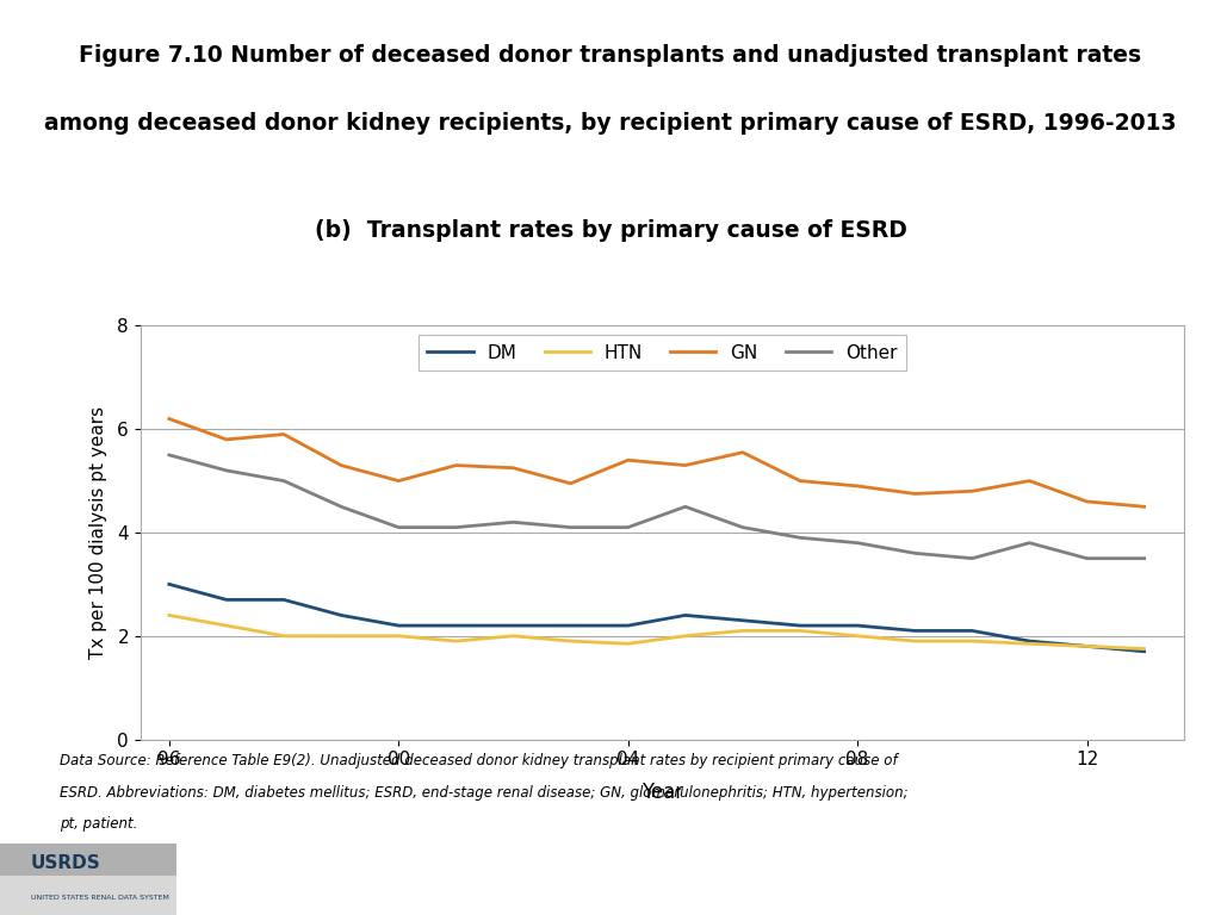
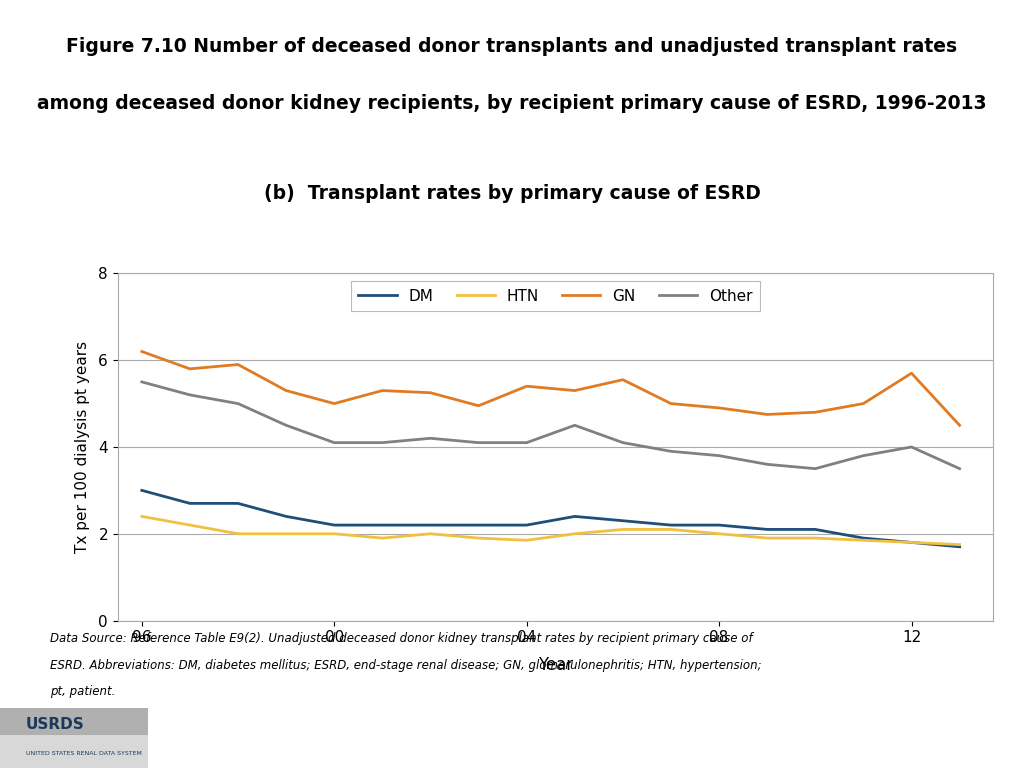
GN/12: 4.60 -> 5.70
Other/12: 3.5 -> 4.0
